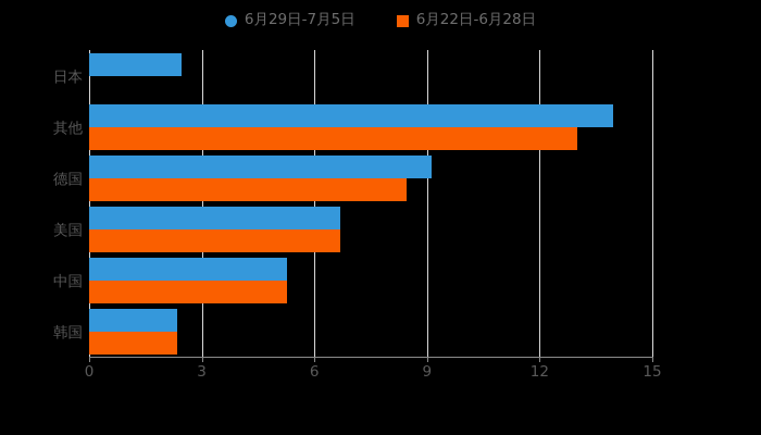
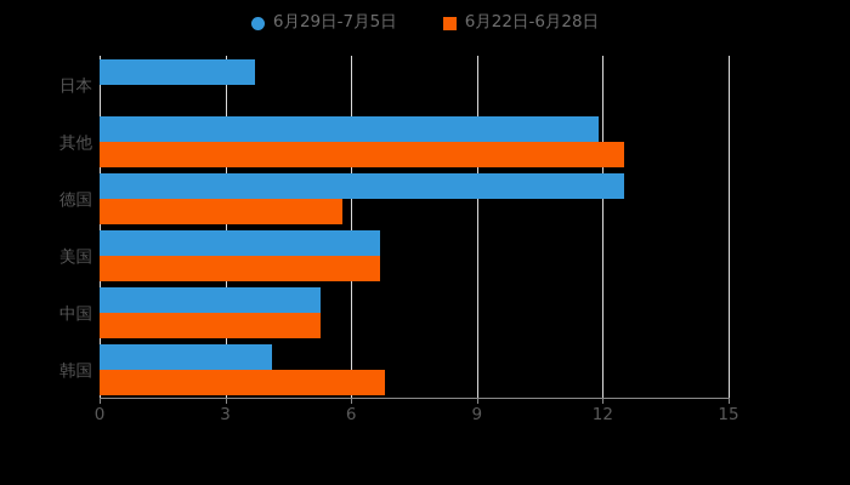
6月29日-7月5日/日本: 2.5 -> 3.7
6月29日-7月5日/其他: 13.9 -> 11.9
6月22日-6月28日/其他: 13.0 -> 12.5
6月29日-7月5日/德国: 9.1 -> 12.5
6月22日-6月28日/德国: 8.5 -> 5.8
6月29日-7月5日/韩国: 2.4 -> 4.1
6月22日-6月28日/韩国: 2.4 -> 6.8
